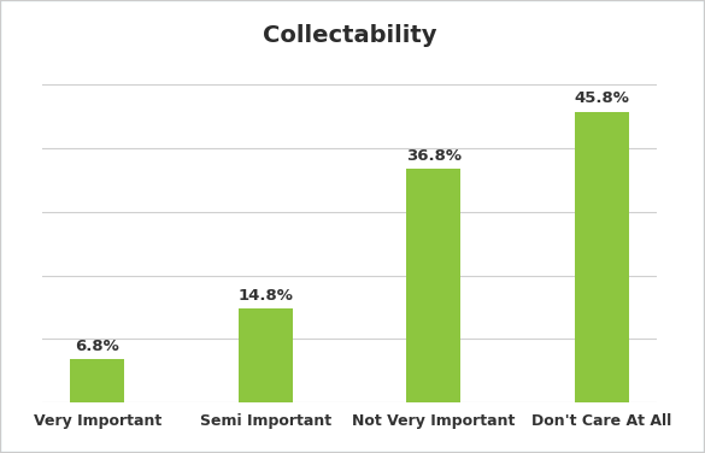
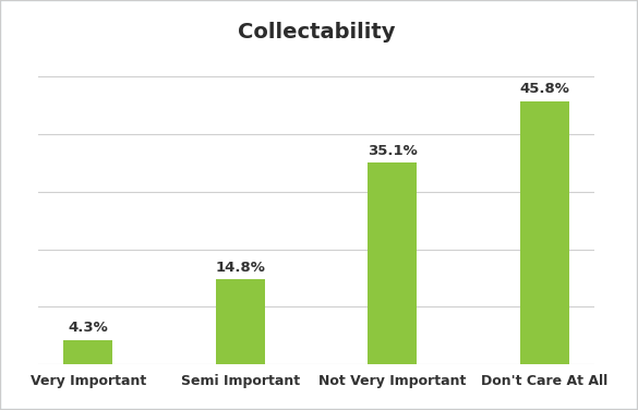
Very Important: 6.8% -> 4.3%
Not Very Important: 36.8% -> 35.1%
